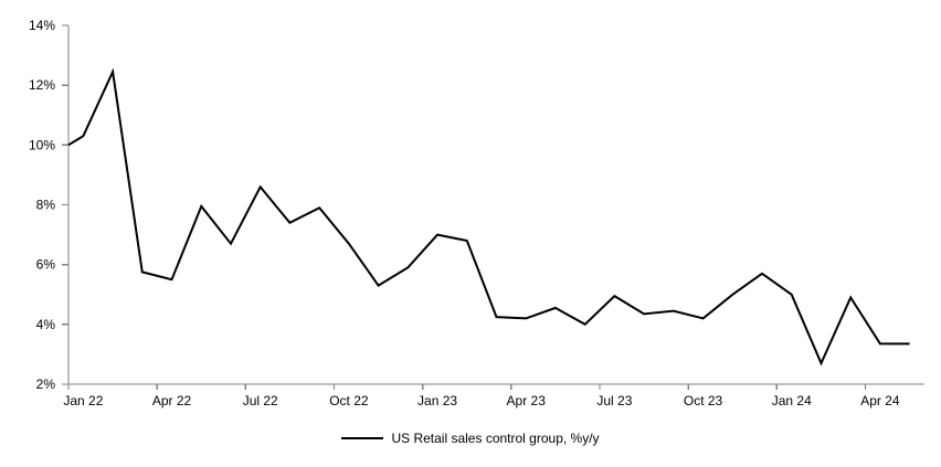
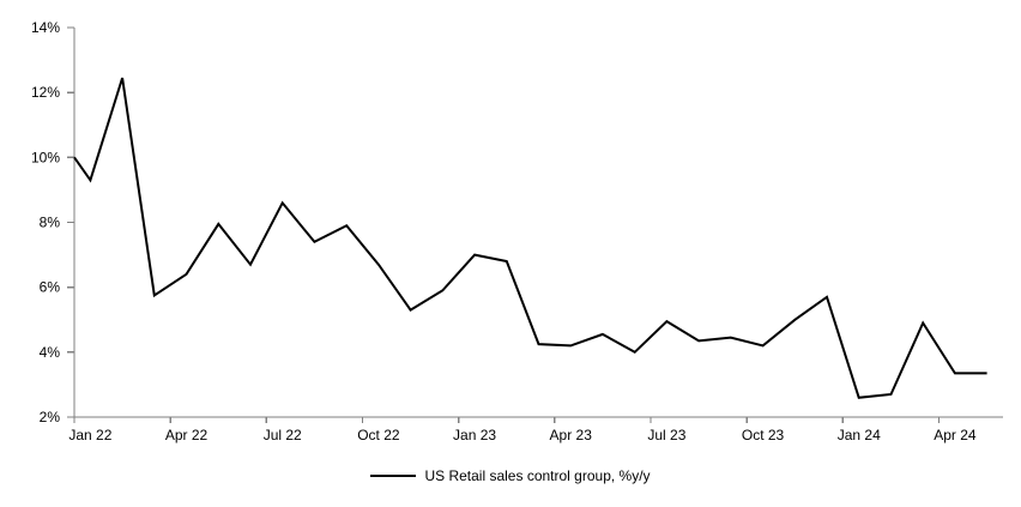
Jan 22: 10.3% -> 9.3%
Apr 22: 5.5% -> 6.4%
Jan 24: 5.0% -> 2.6%
